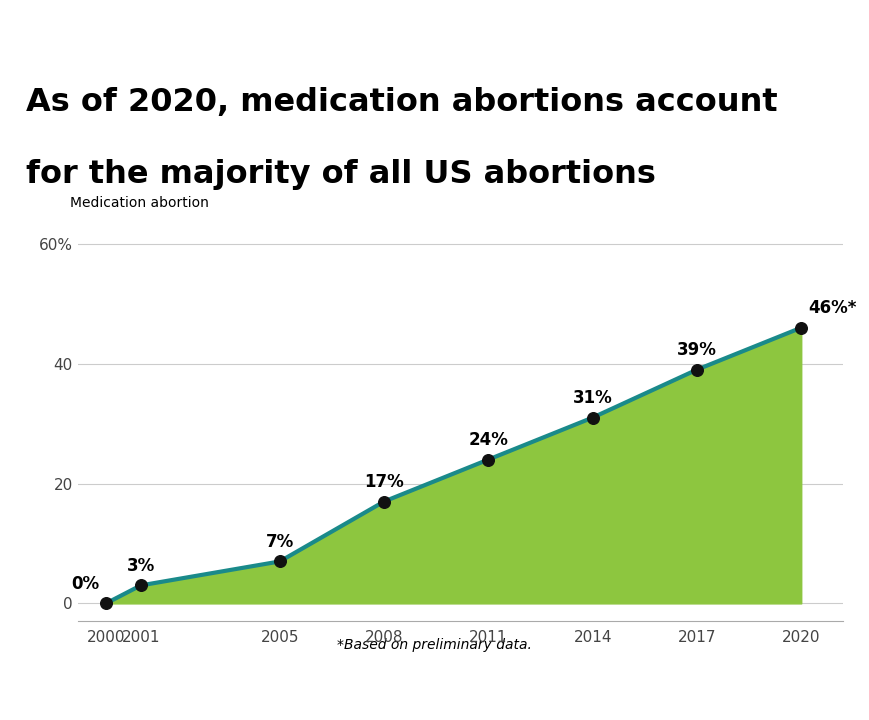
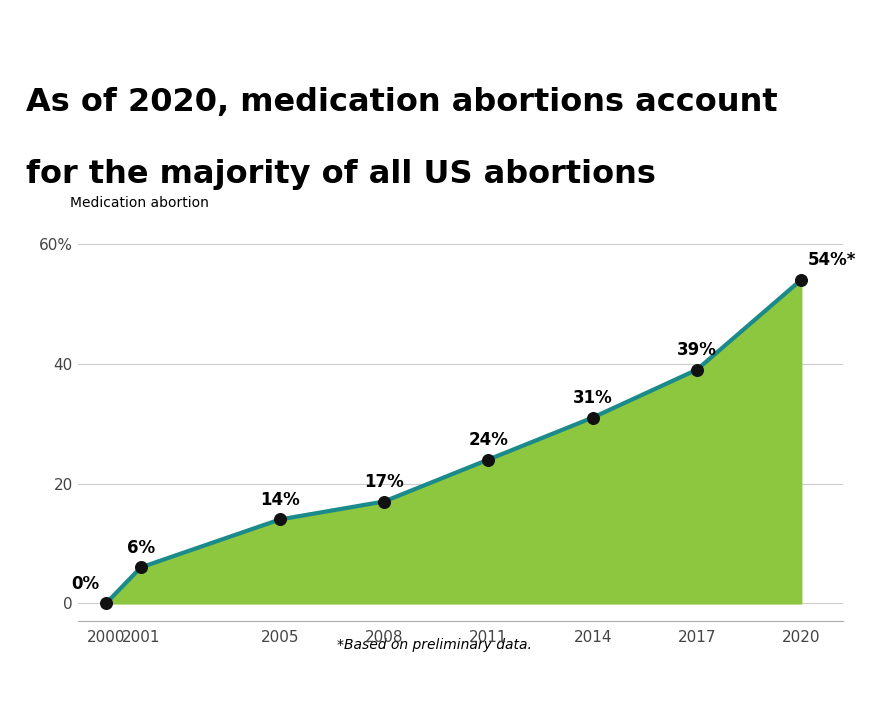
2001: 3% -> 6%
2005: 7% -> 14%
2020: 46%* -> 54%*
